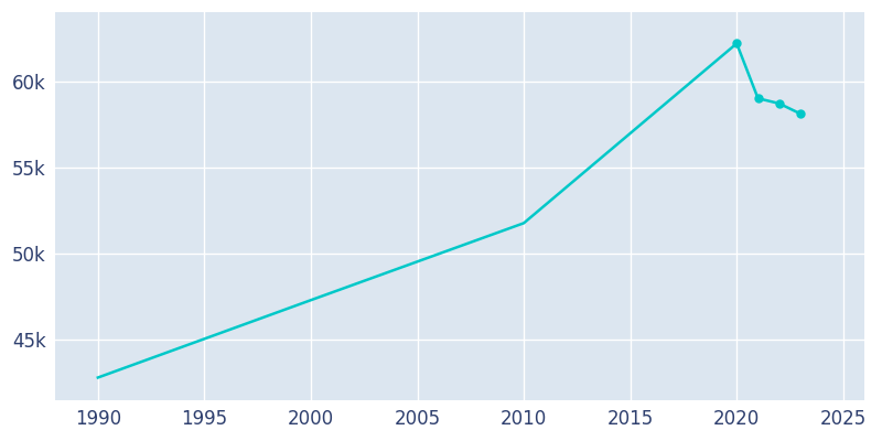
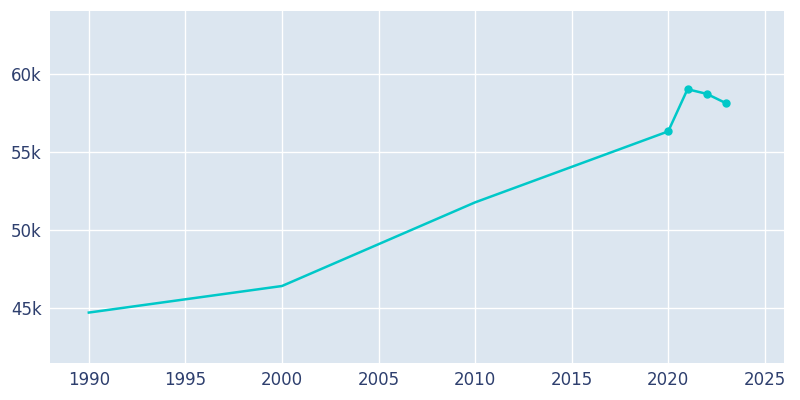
1990: 42.8k -> 44.7k
2000: 47.3k -> 46.4k
2020: 62.2k -> 56.3k
